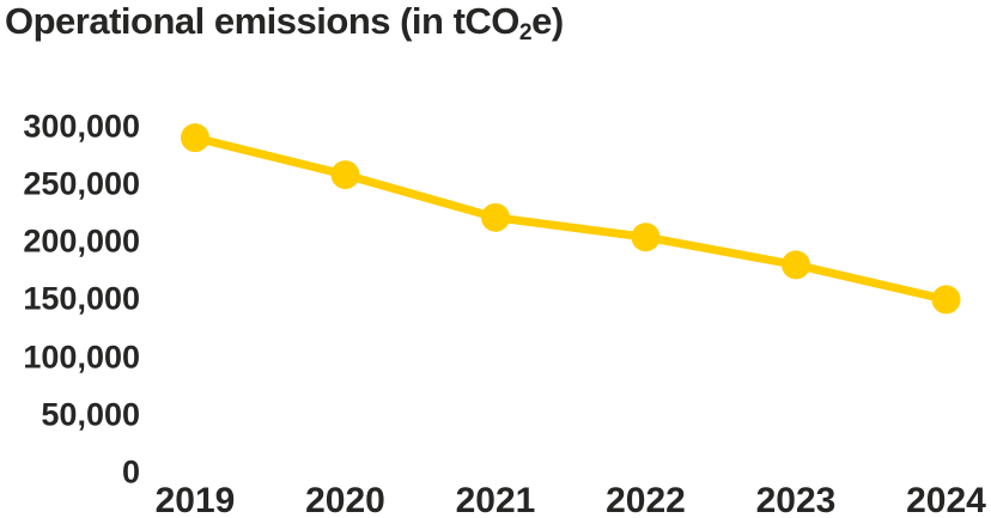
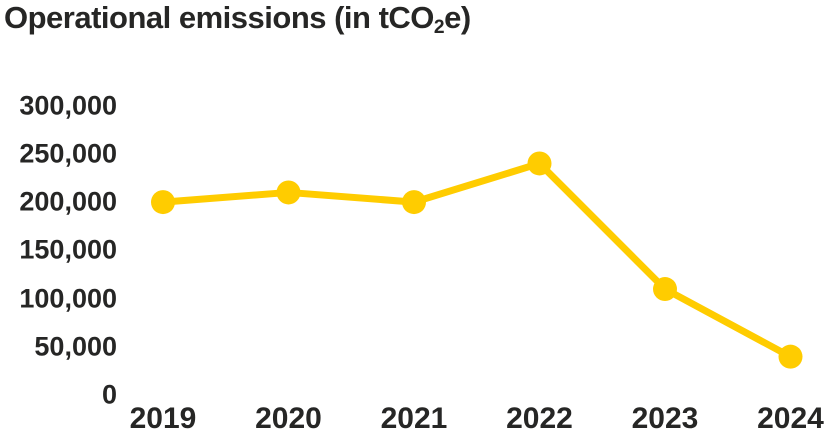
2019: 290000 -> 200000
2020: 260000 -> 210000
2021: 220000 -> 200000
2022: 200000 -> 240000
2023: 180000 -> 110000
2024: 150000 -> 40000
